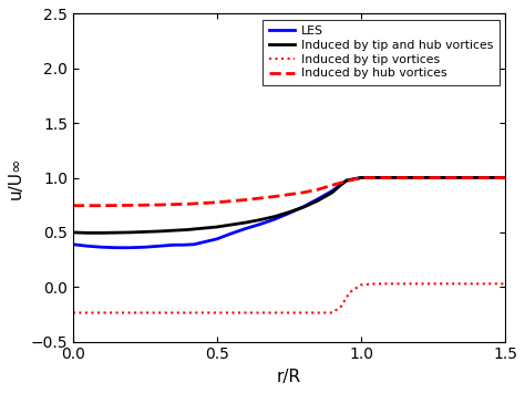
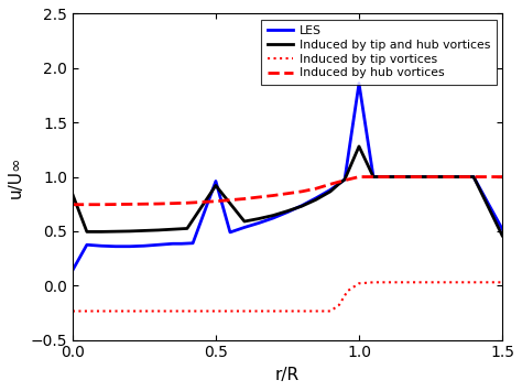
LES/0.0: 0.39 -> 0.14
Induced by tip and hub vortices/0.0: 0.50 -> 0.84
LES/0.5: 0.44 -> 0.96
Induced by tip and hub vortices/0.5: 0.55 -> 0.92
LES/1.0: 1.00 -> 1.86
Induced by tip and hub vortices/1.0: 1.00 -> 1.28
LES/1.5: 1.00 -> 0.52
Induced by tip and hub vortices/1.5: 1.00 -> 0.46
